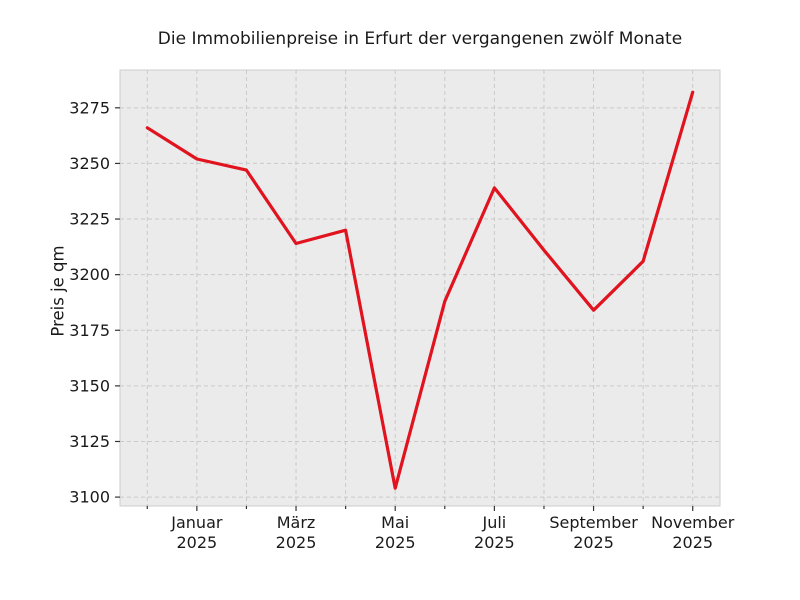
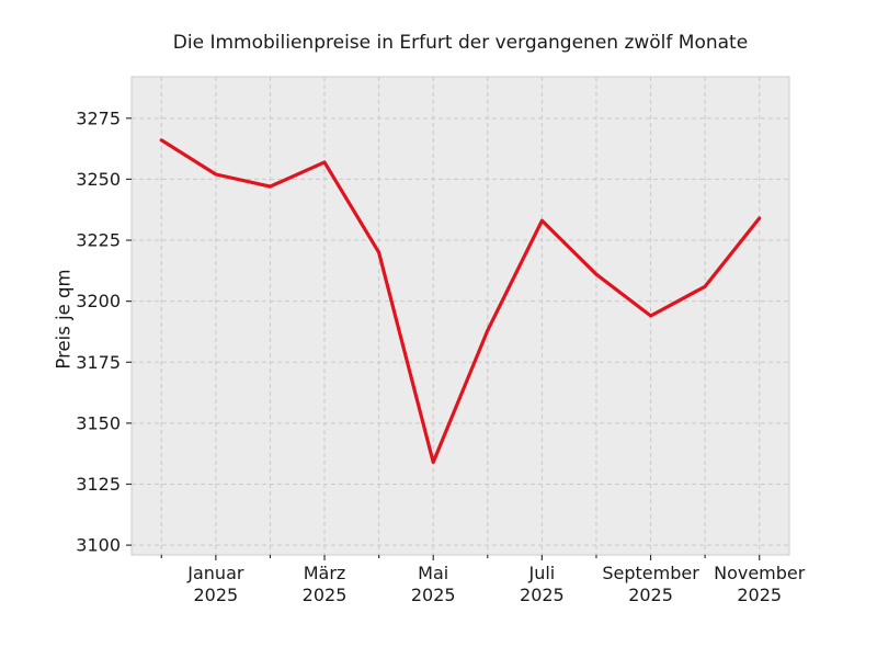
März 2025: 3214 -> 3257
Mai 2025: 3104 -> 3134
Juli 2025: 3239 -> 3233
September 2025: 3184 -> 3194
November 2025: 3282 -> 3234
